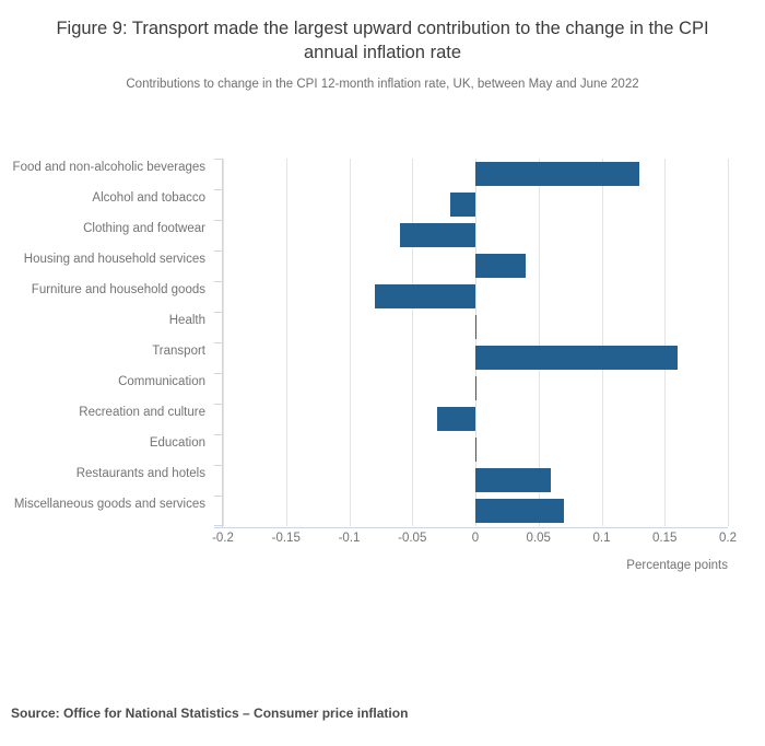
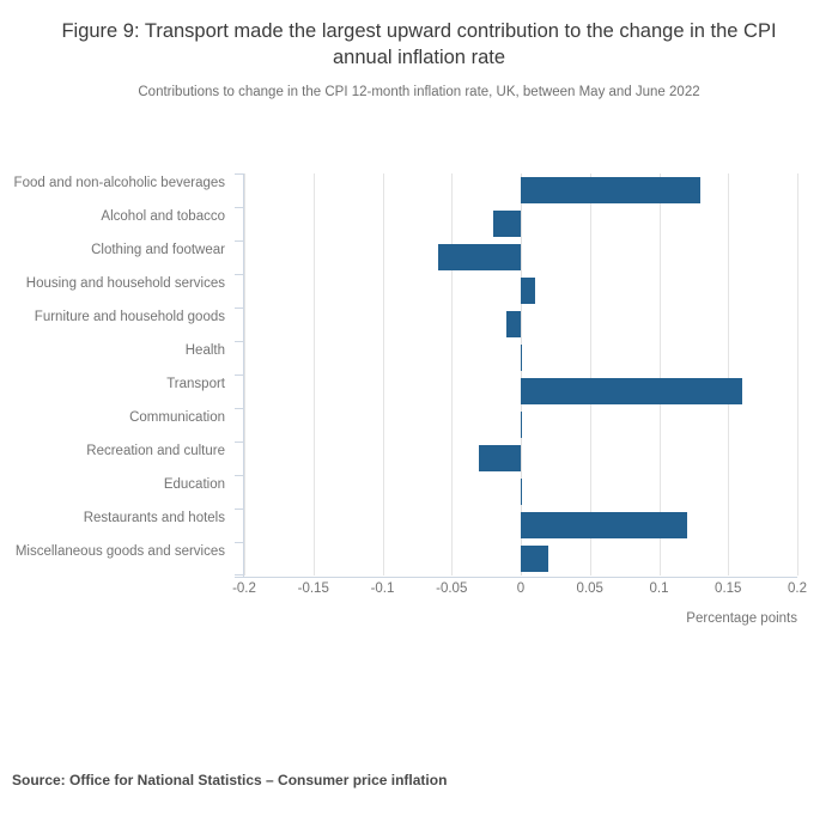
Housing and household services: 0.04 -> 0.01
Furniture and household goods: -0.08 -> -0.01
Restaurants and hotels: 0.06 -> 0.12
Miscellaneous goods and services: 0.07 -> 0.02
